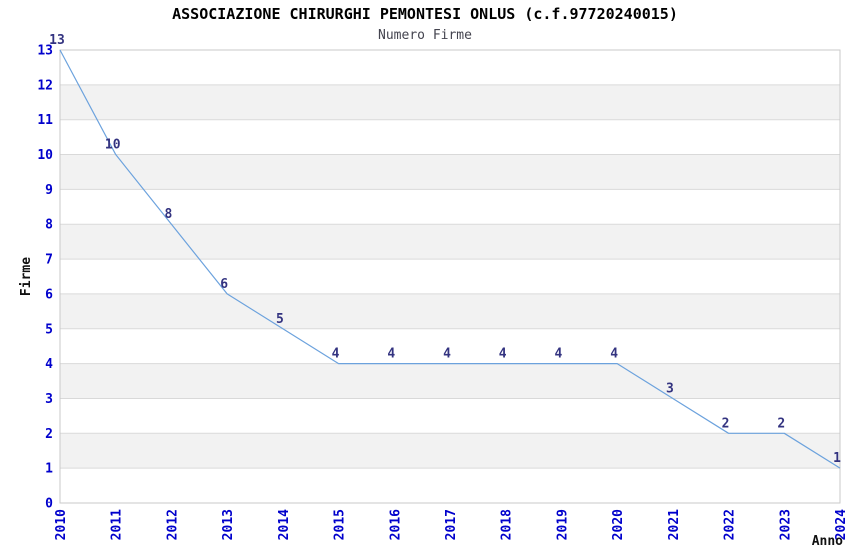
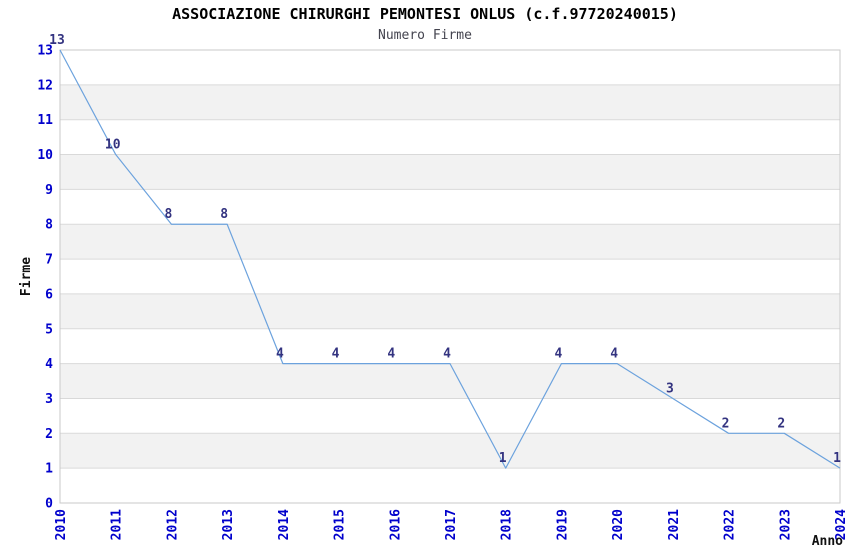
2013: 6 -> 8
2014: 5 -> 4
2018: 4 -> 1
